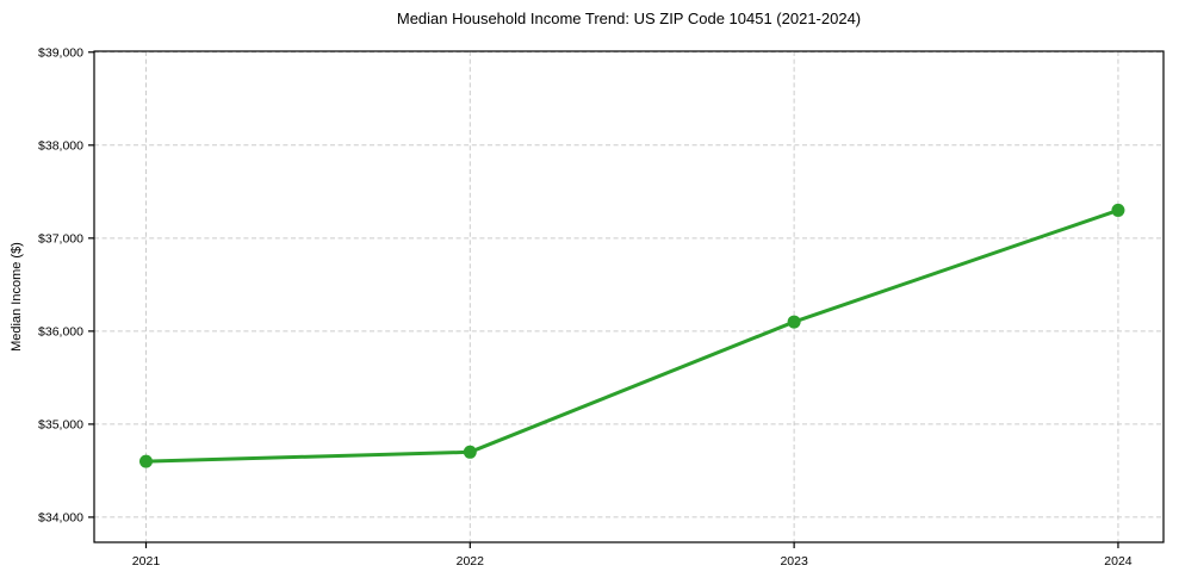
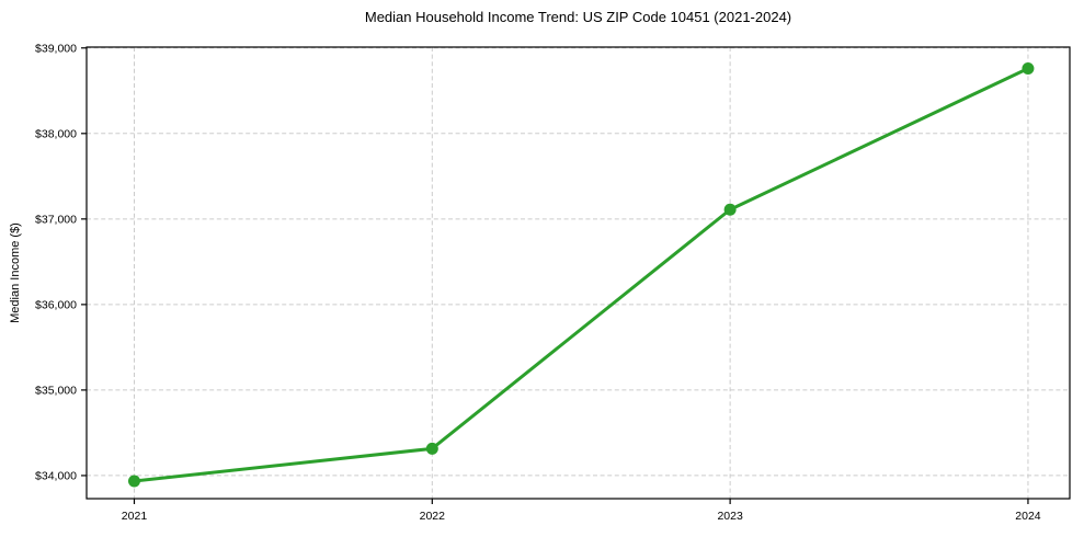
2021: $34600 -> $33900
2022: $34700 -> $34300
2023: $36100 -> $37100
2024: $37300 -> $38800
